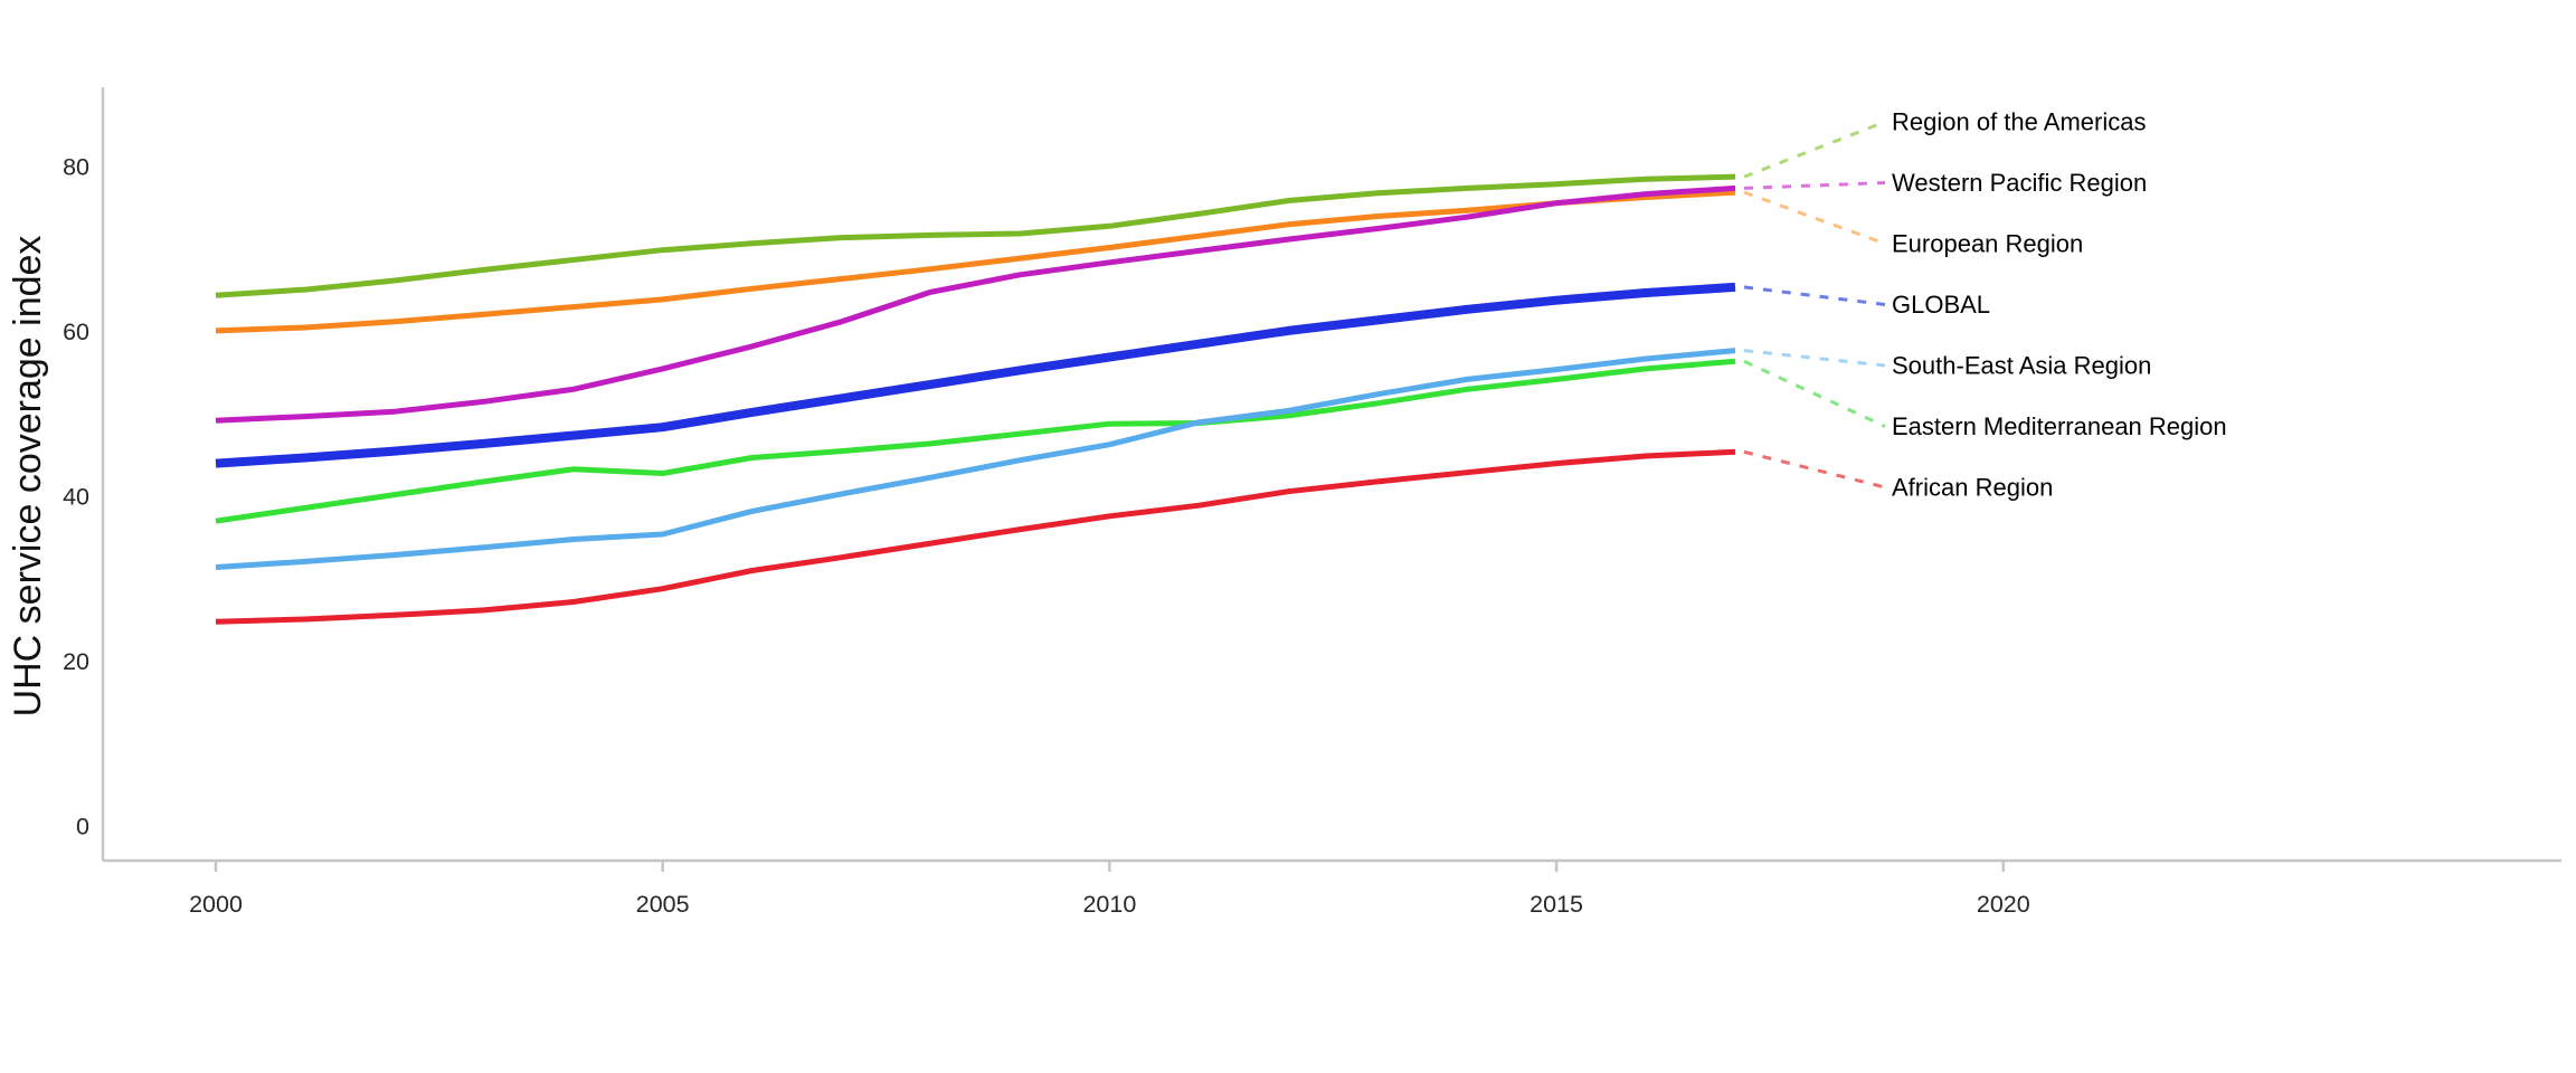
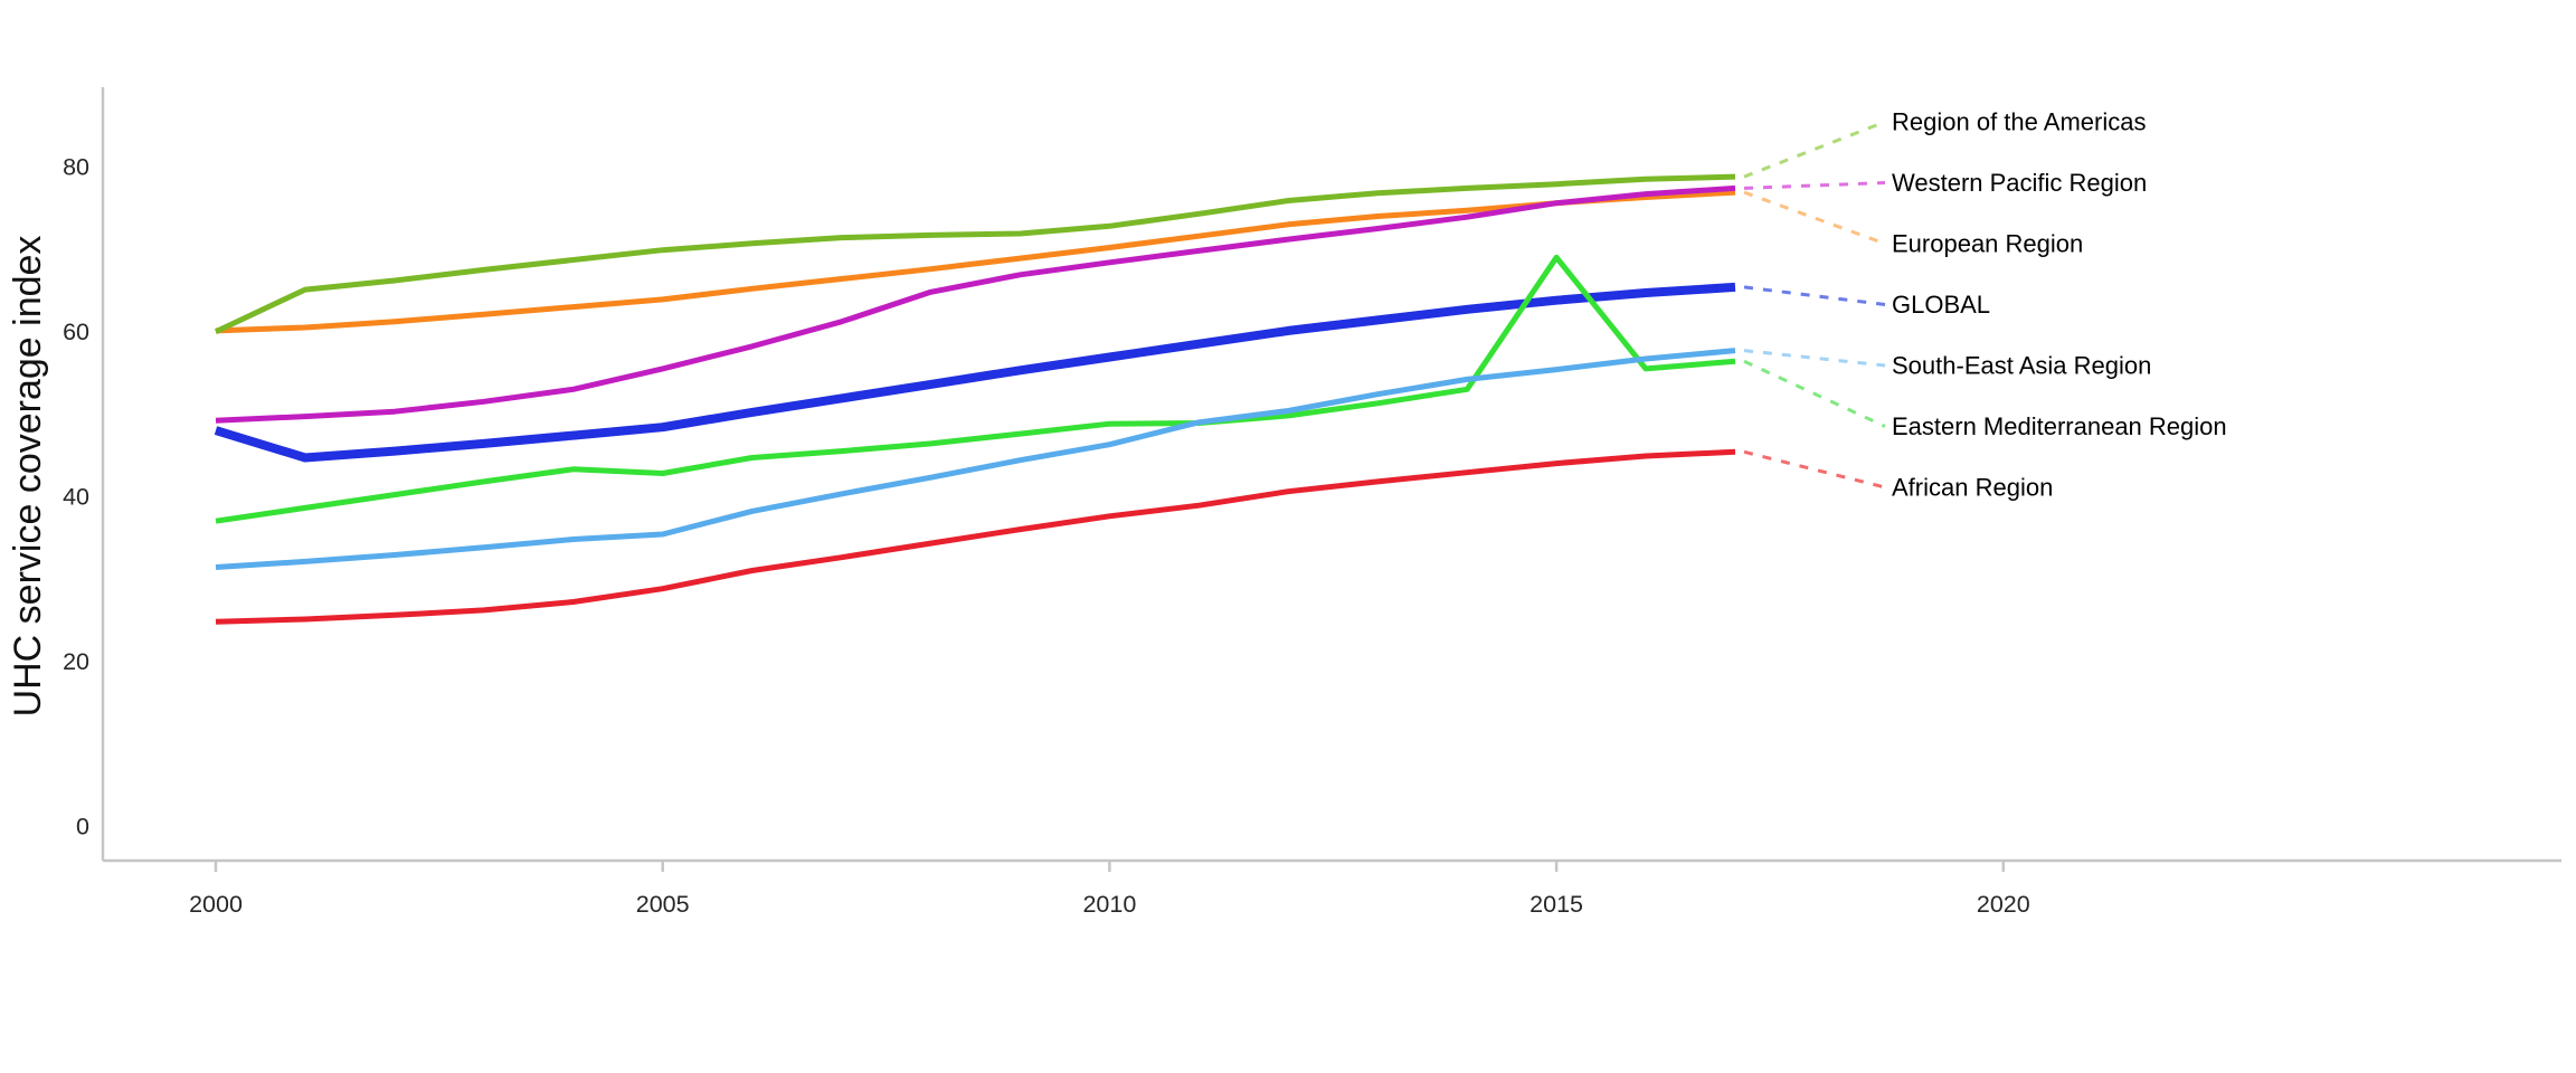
Region of the Americas/2000: 64 -> 60
GLOBAL/2000: 44 -> 48
Eastern Mediterranean Region/2015: 54 -> 69
